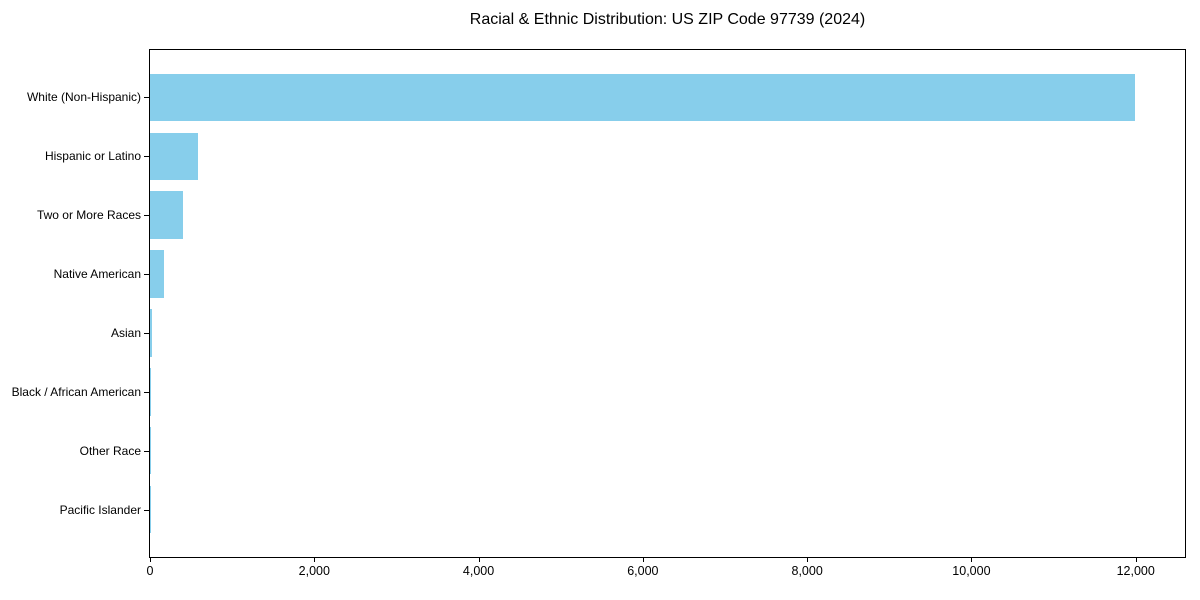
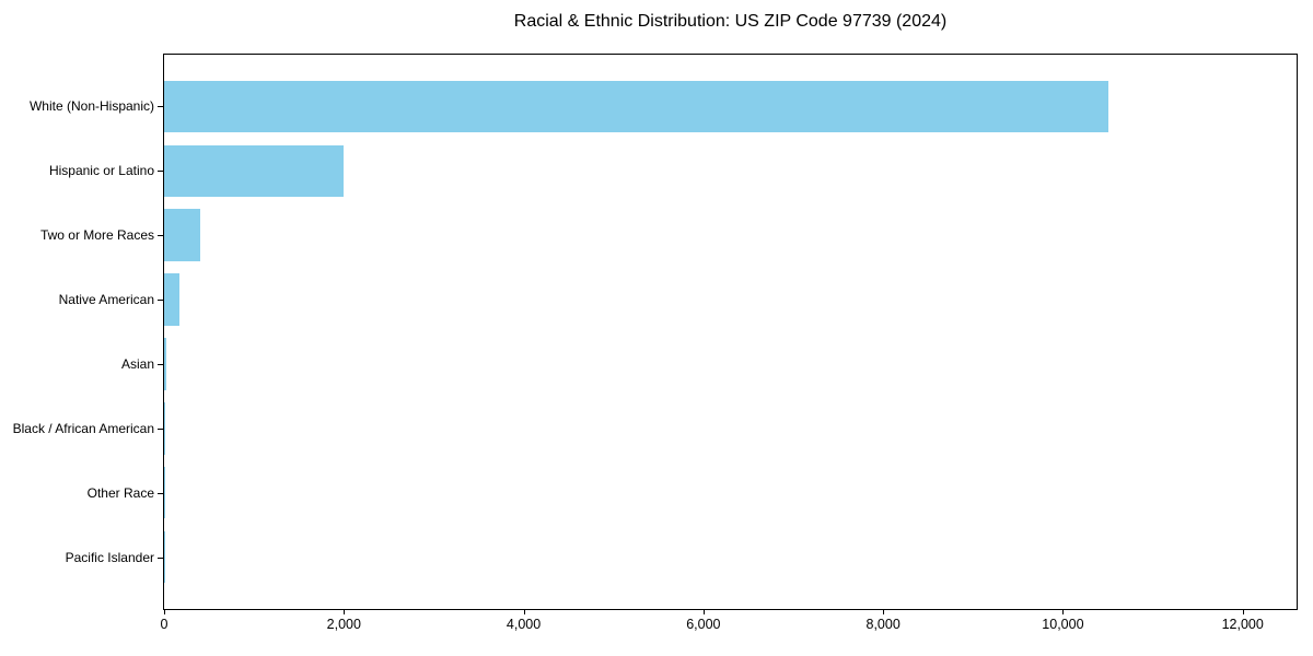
White (Non-Hispanic): 12000 -> 10500
Hispanic or Latino: 600 -> 2000
